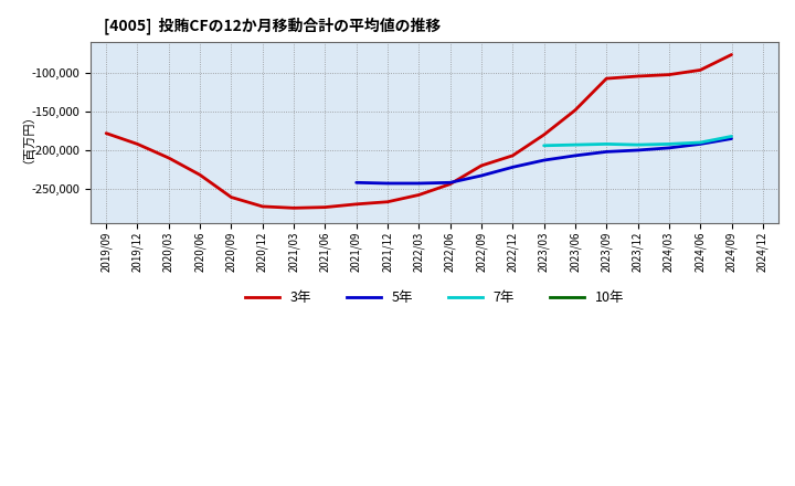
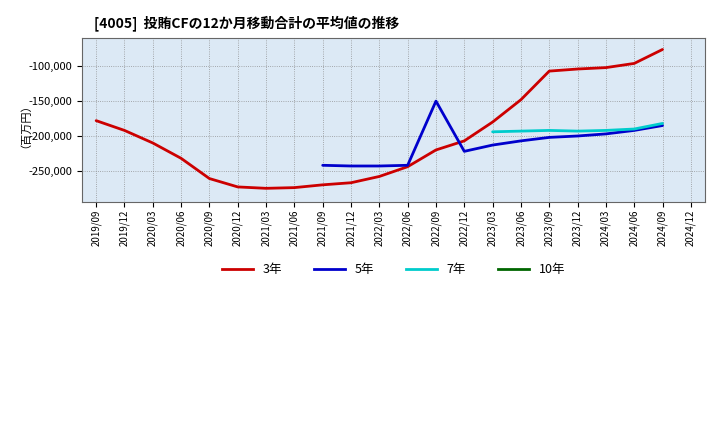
5年/2022/09: -233,000 -> -150,000
